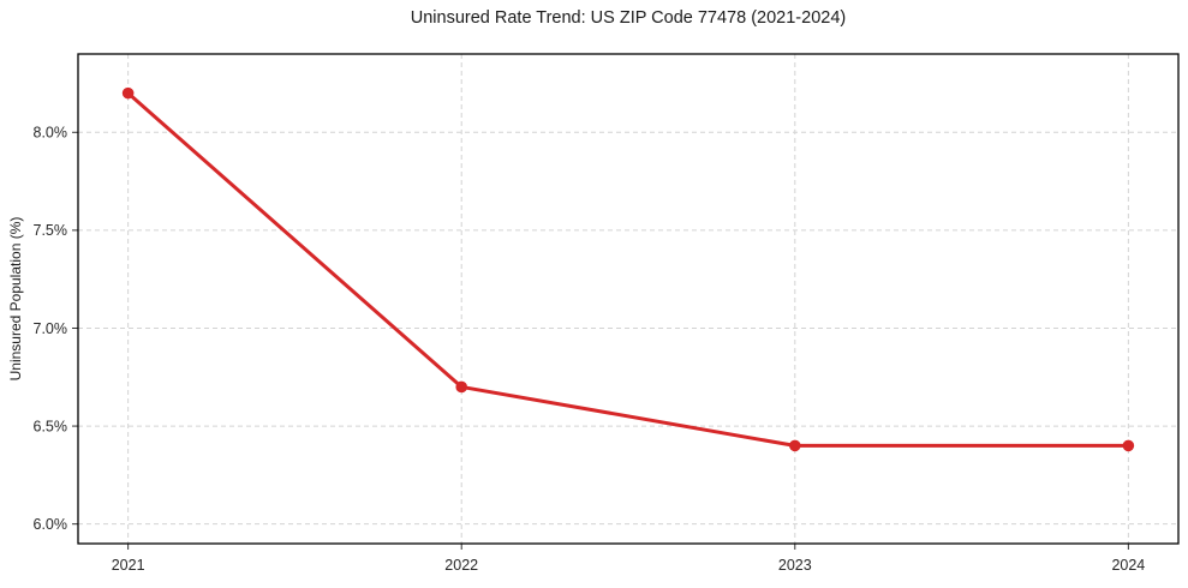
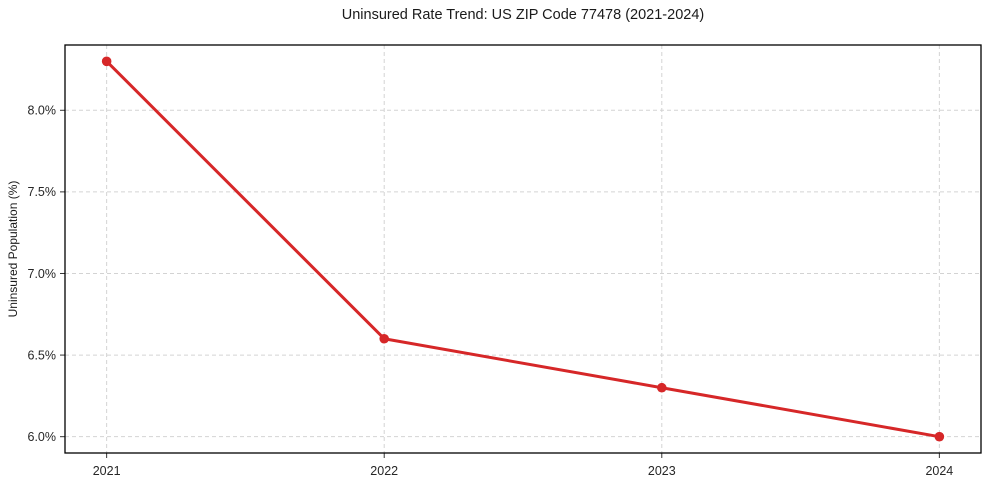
2021: 8.2% -> 8.3%
2022: 6.7% -> 6.6%
2023: 6.4% -> 6.3%
2024: 6.4% -> 6.0%
